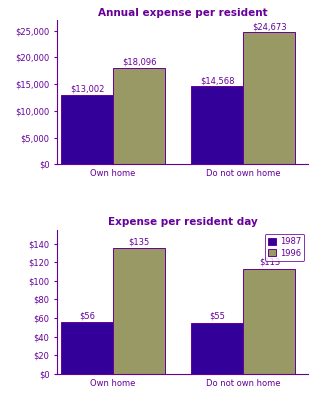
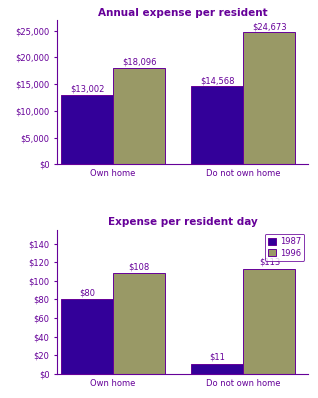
Expense per resident day/1987/Own home: $56 -> $80
Expense per resident day/1996/Own home: $135 -> $108
Expense per resident day/1987/Do not own home: $55 -> $11
